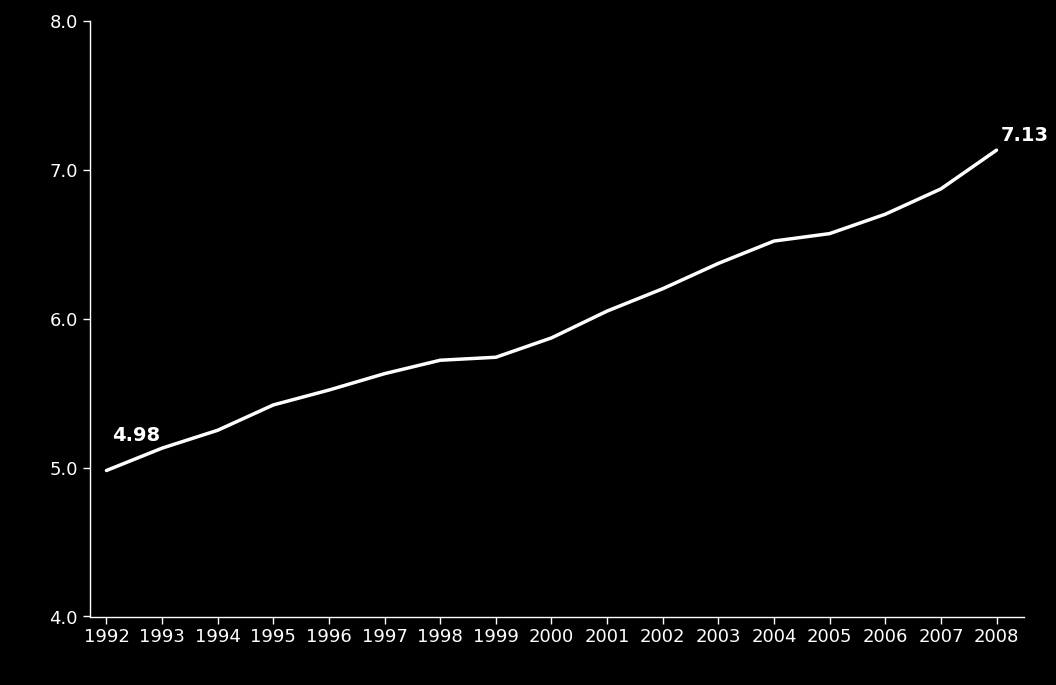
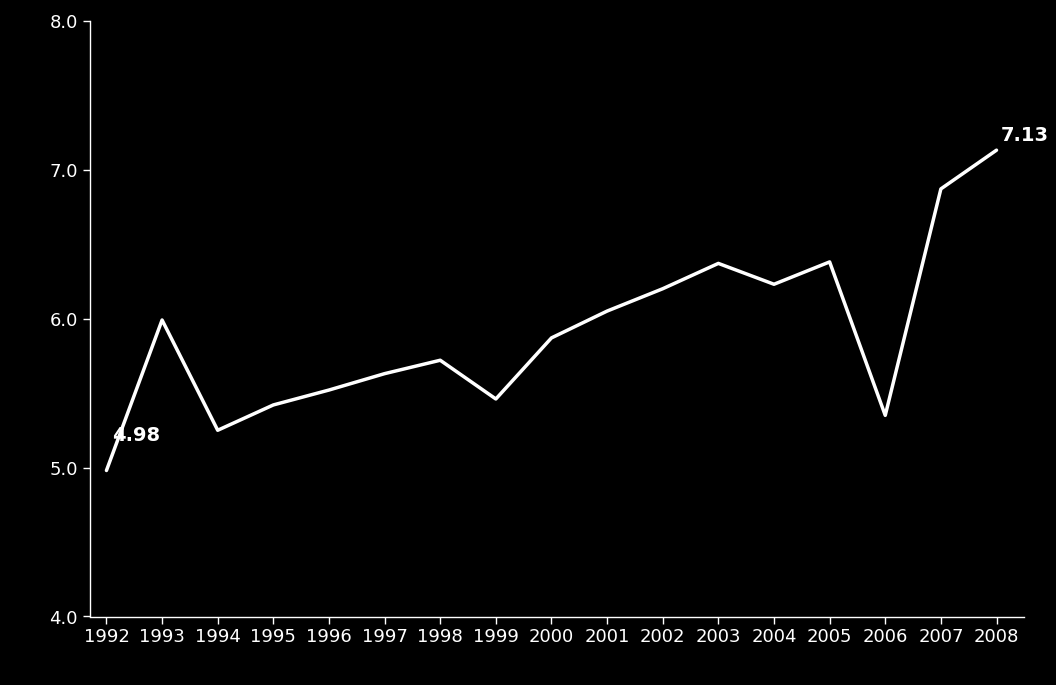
1993: 5.13 -> 5.99
1999: 5.74 -> 5.46
2004: 6.52 -> 6.23
2005: 6.57 -> 6.38
2006: 6.70 -> 5.35
